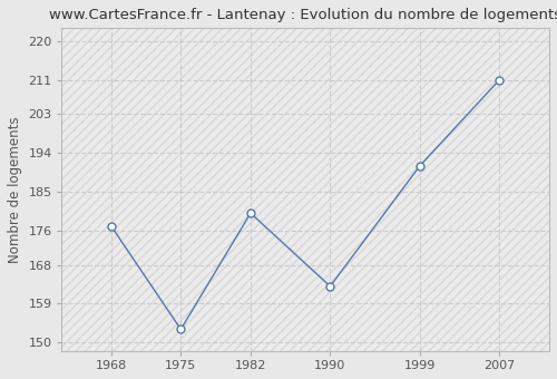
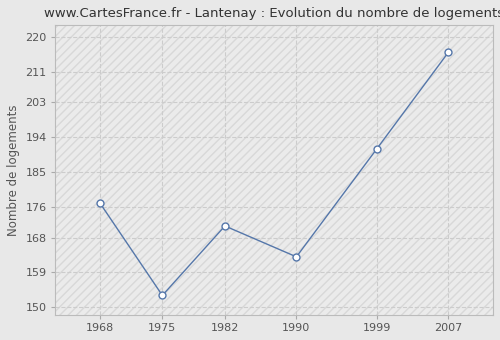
1982: 180 -> 171
2007: 211 -> 216
